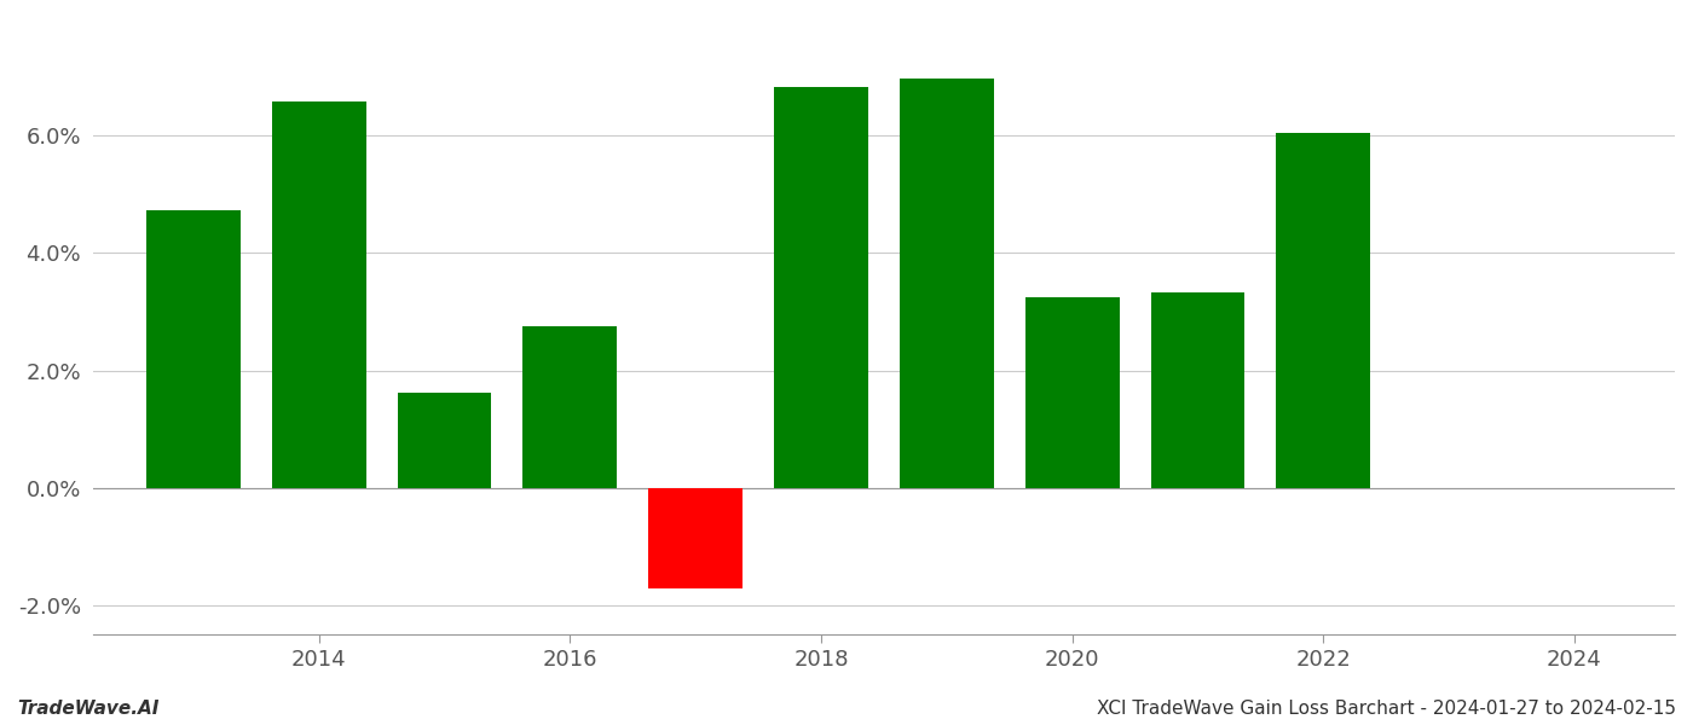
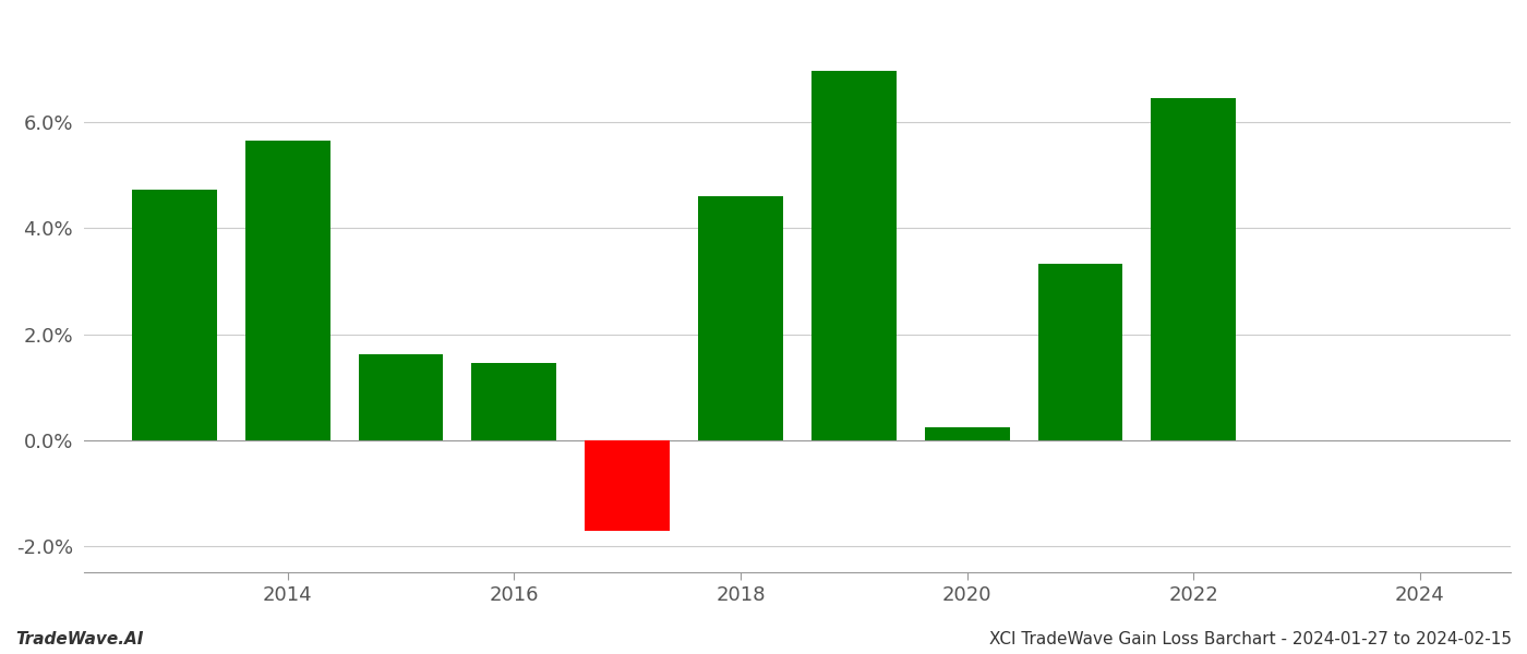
2014: 6.58% -> 5.65%
2016: 2.76% -> 1.45%
2018: 6.83% -> 4.60%
2020: 3.25% -> 0.25%
2022: 6.05% -> 6.45%
